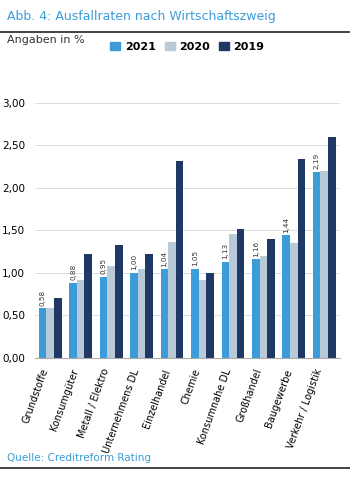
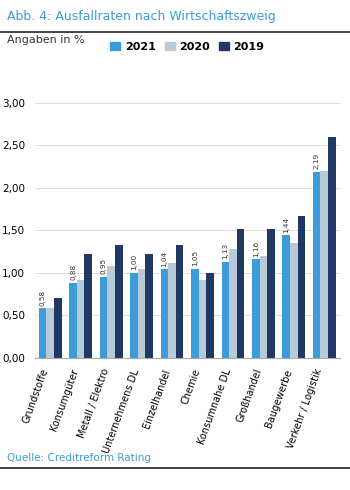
2020/Einzelhandel: 1,36 -> 1,12
2019/Einzelhandel: 2,32 -> 1,33
2020/Konsumnahe DL: 1,46 -> 1,28
2019/Großhandel: 1,40 -> 1,52
2019/Baugewerbe: 2,34 -> 1,67
